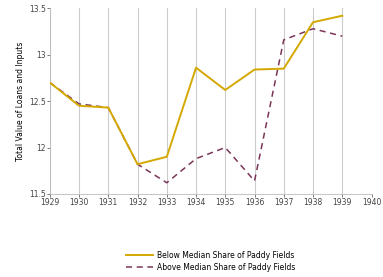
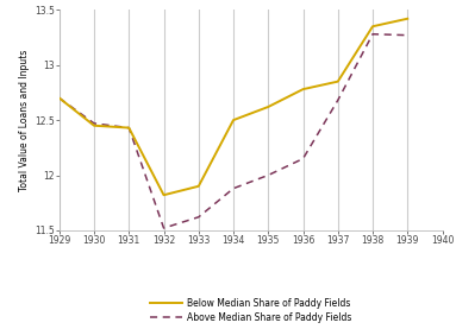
Above Median Share of Paddy Fields/1932: 11.82 -> 11.52
Below Median Share of Paddy Fields/1934: 12.86 -> 12.50
Below Median Share of Paddy Fields/1936: 12.84 -> 12.78
Above Median Share of Paddy Fields/1936: 11.64 -> 12.15
Above Median Share of Paddy Fields/1937: 13.16 -> 12.68
Above Median Share of Paddy Fields/1939: 13.20 -> 13.27
